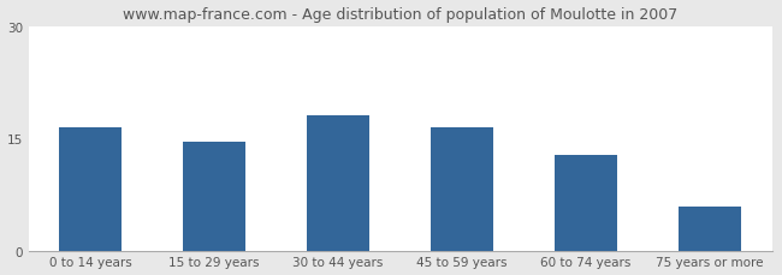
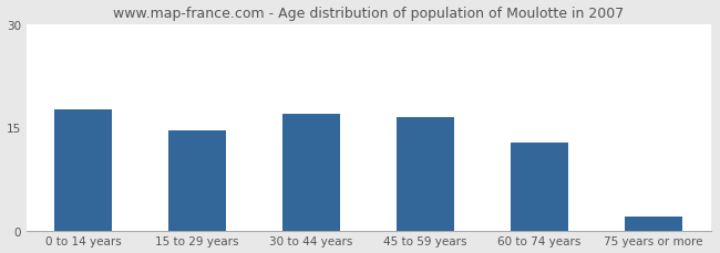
0 to 14 years: 16.4 -> 17.5
30 to 44 years: 18.0 -> 17.0
75 years or more: 5.8 -> 2.0
